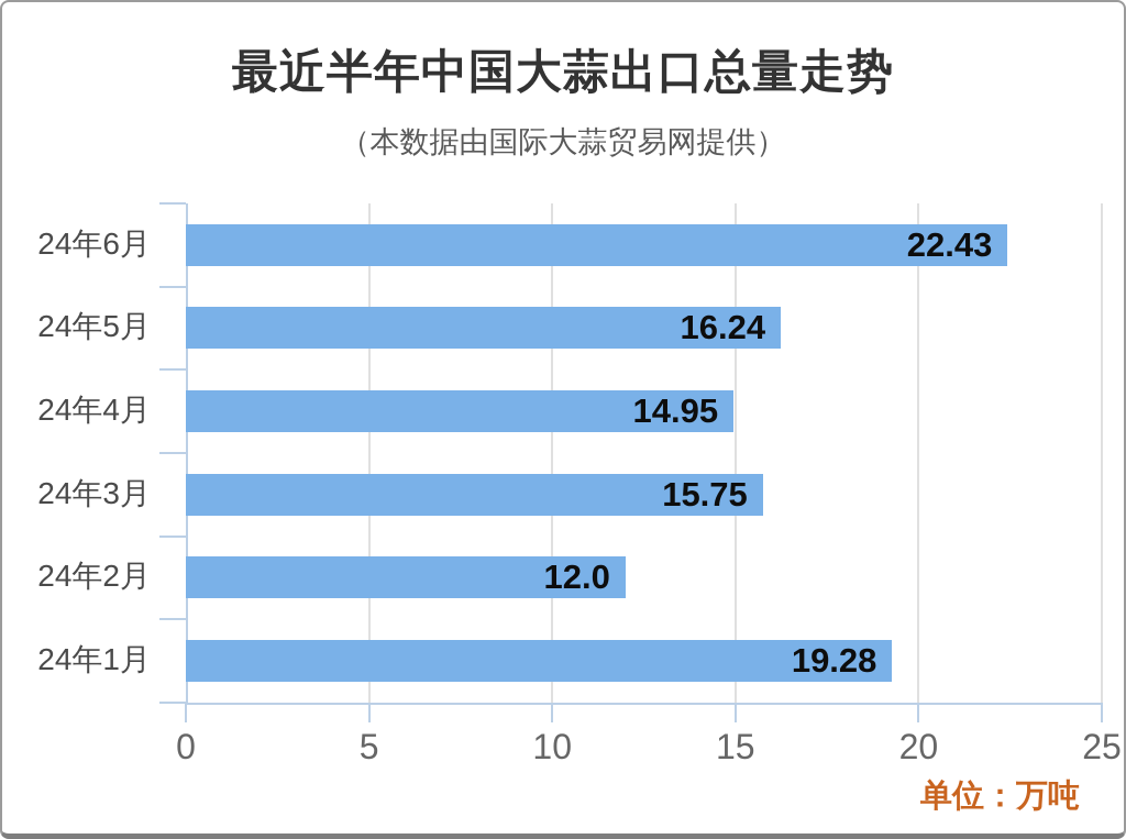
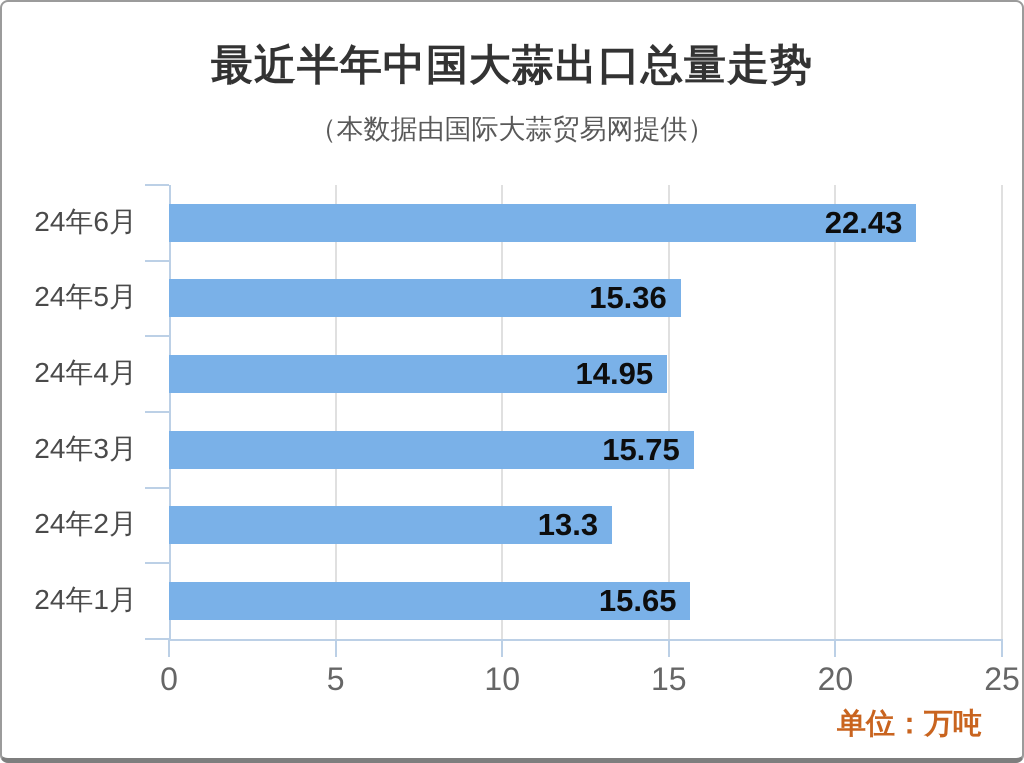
24年5月: 16.24 -> 15.36
24年2月: 12.0 -> 13.3
24年1月: 19.28 -> 15.65
